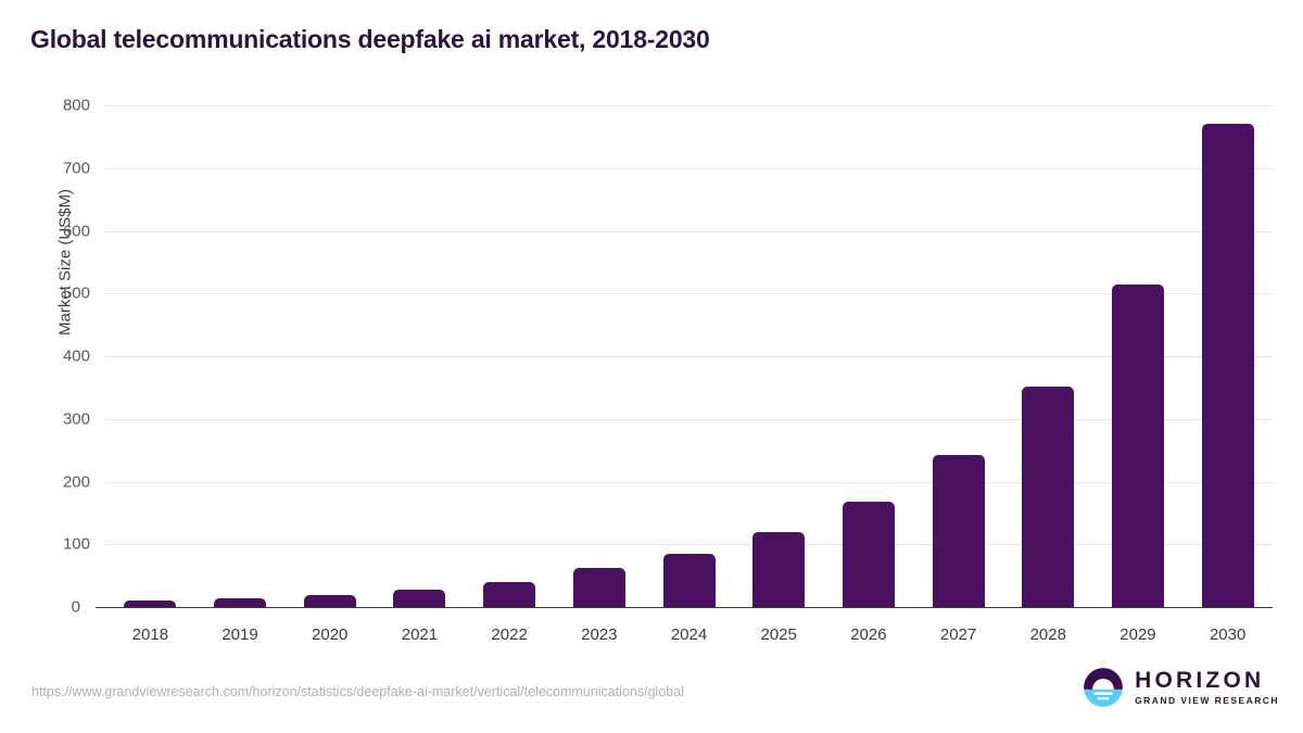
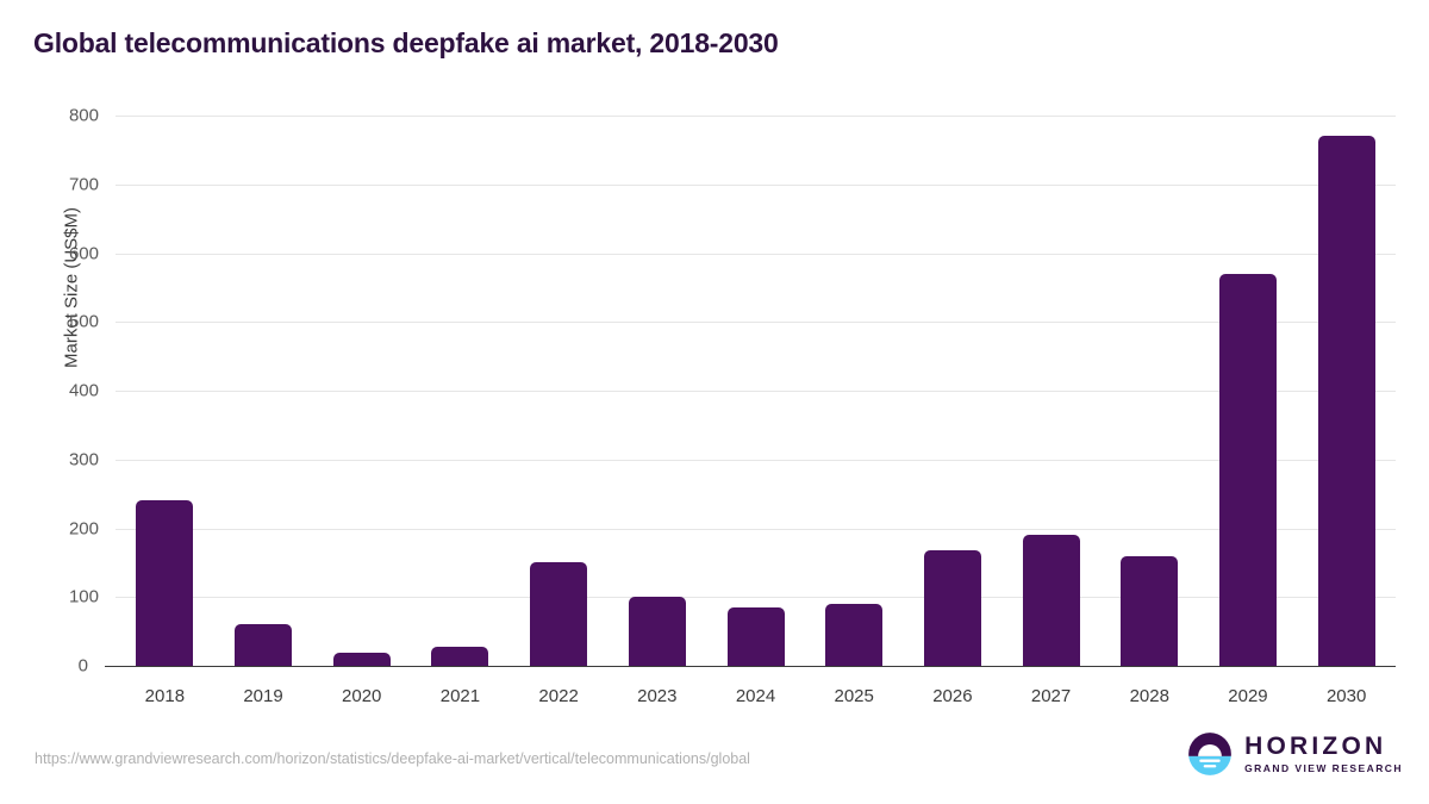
2018: 10 -> 240
2019: 10 -> 60
2022: 40 -> 150
2023: 60 -> 100
2025: 120 -> 90
2027: 240 -> 190
2028: 350 -> 160
2029: 520 -> 570
